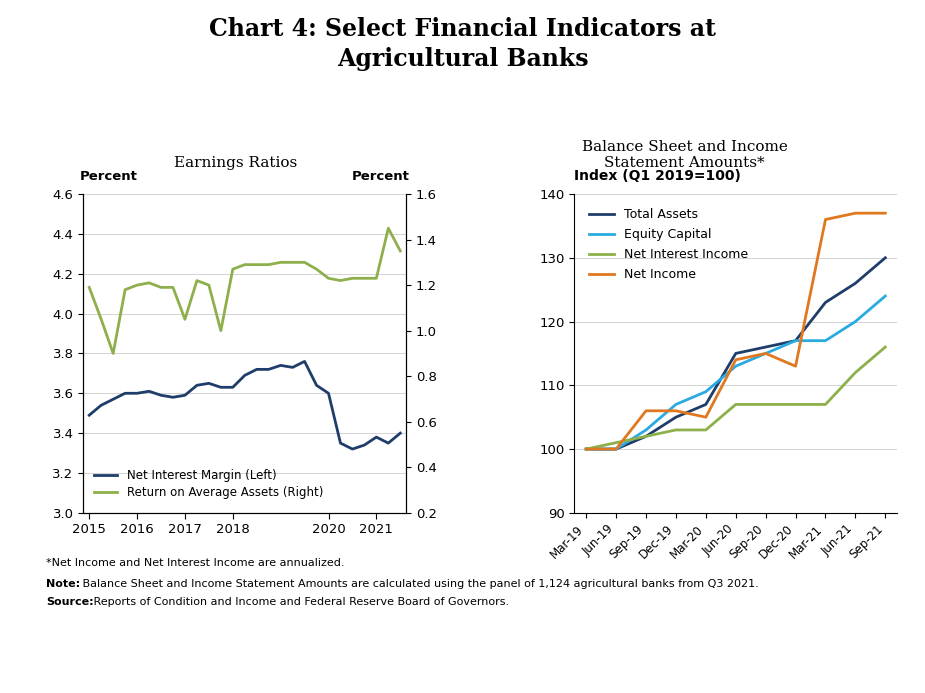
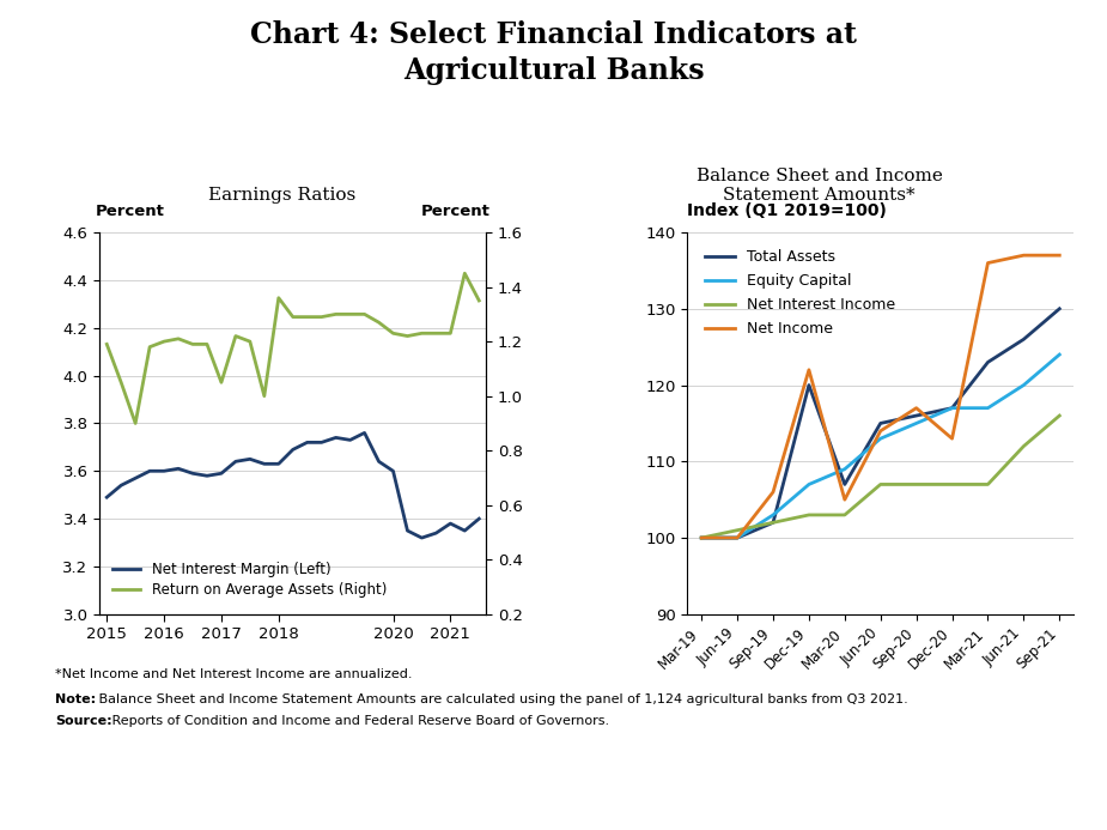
Return on Average Assets (Right)/2018: 1.27 -> 1.36
Total Assets/Dec-19: 105 -> 120
Net Income/Dec-19: 106 -> 122
Net Income/Sep-20: 115 -> 117
